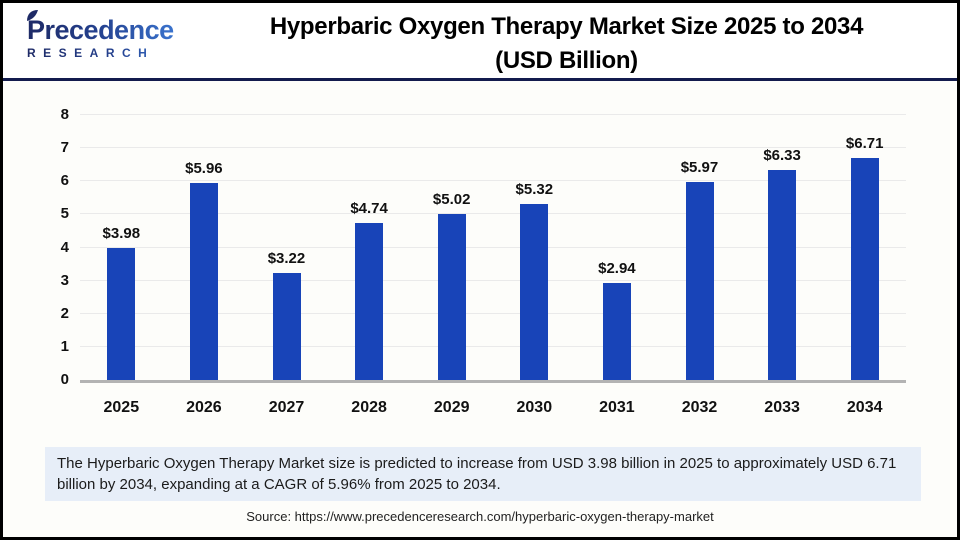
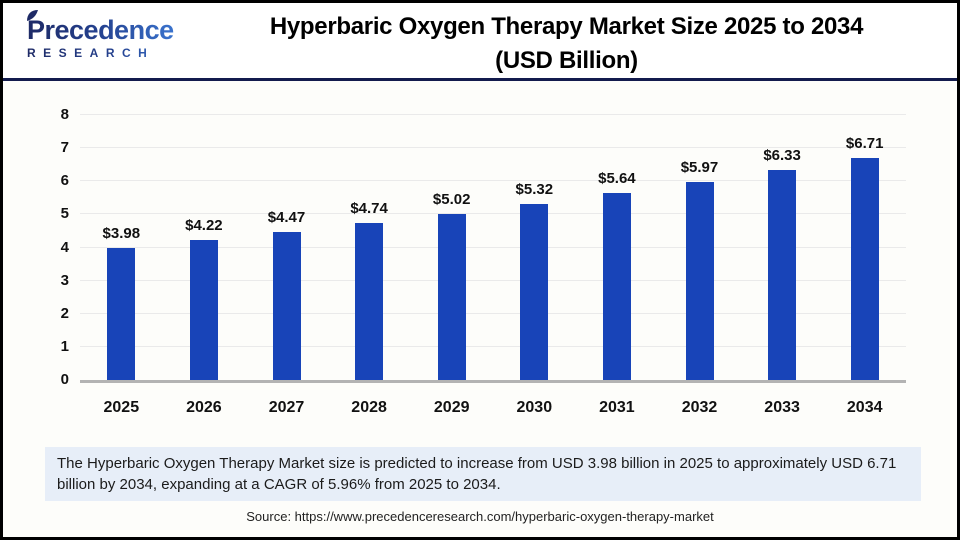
2026: $5.96 -> $4.22
2027: $3.22 -> $4.47
2031: $2.94 -> $5.64
